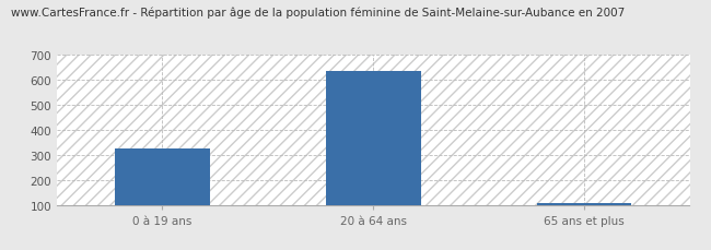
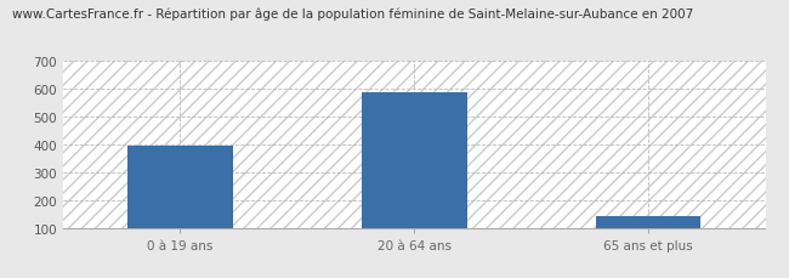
0 à 19 ans: 325 -> 395
20 à 64 ans: 632 -> 585
65 ans et plus: 108 -> 140
